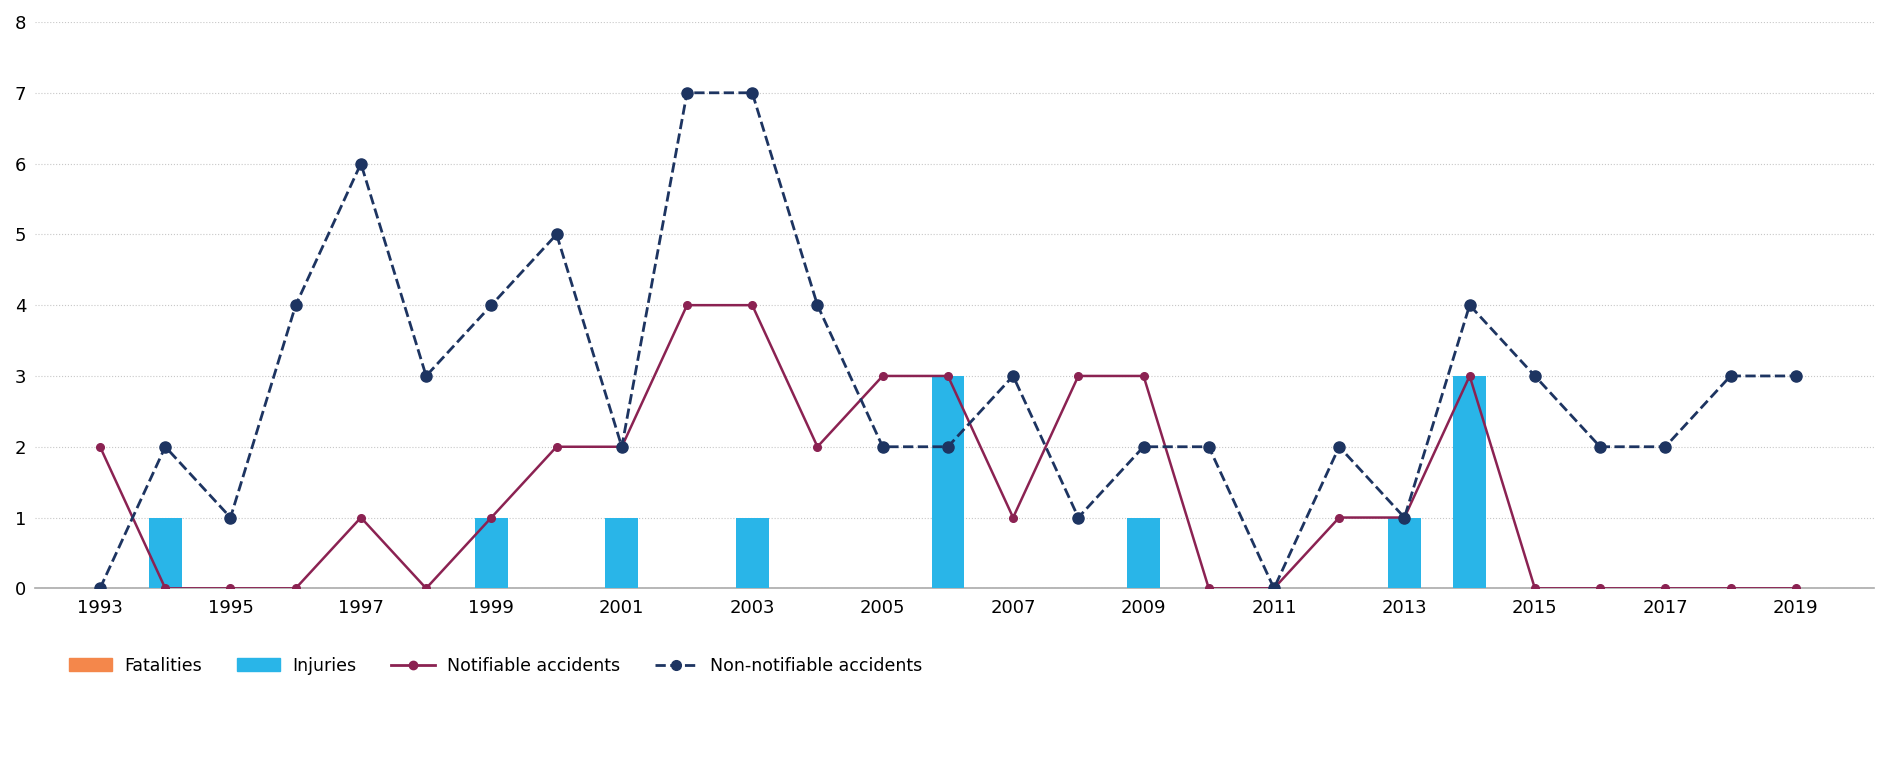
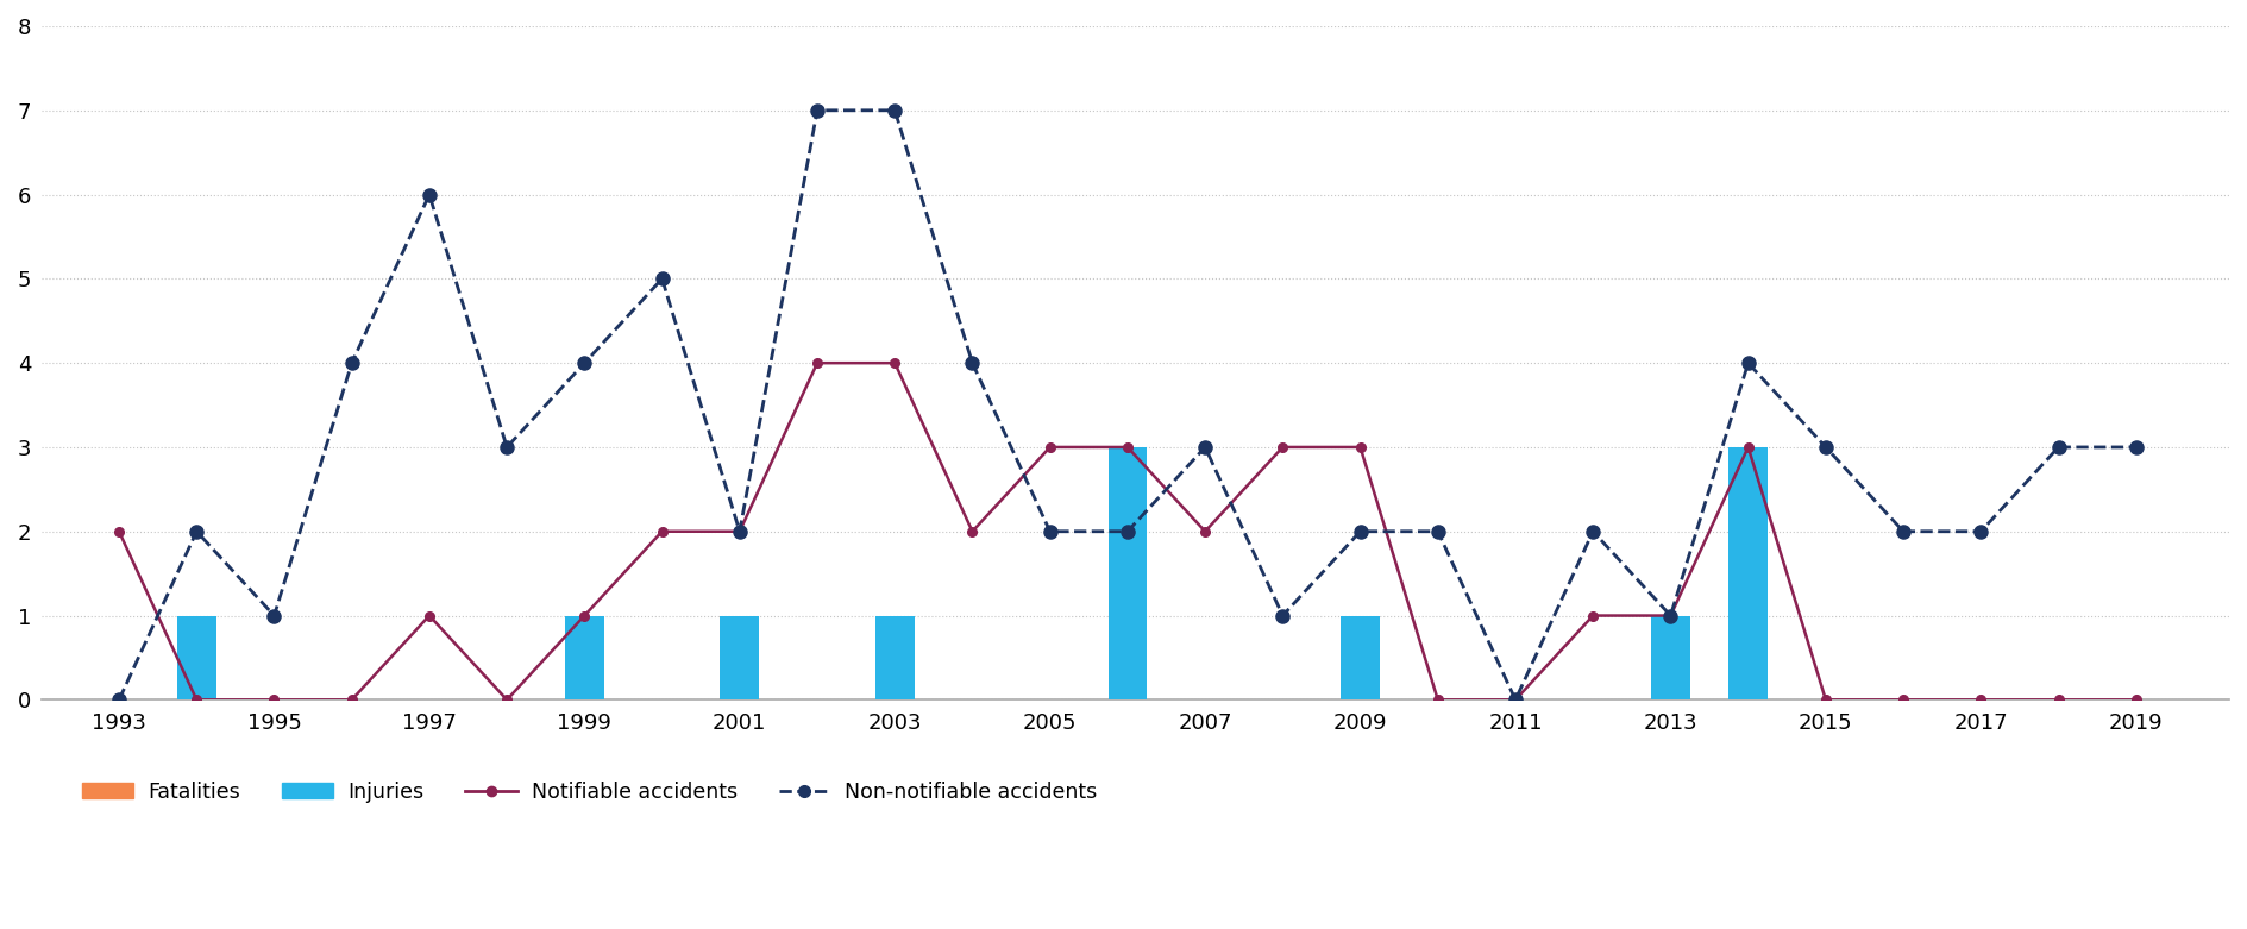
Notifiable accidents/2007: 1 -> 2
